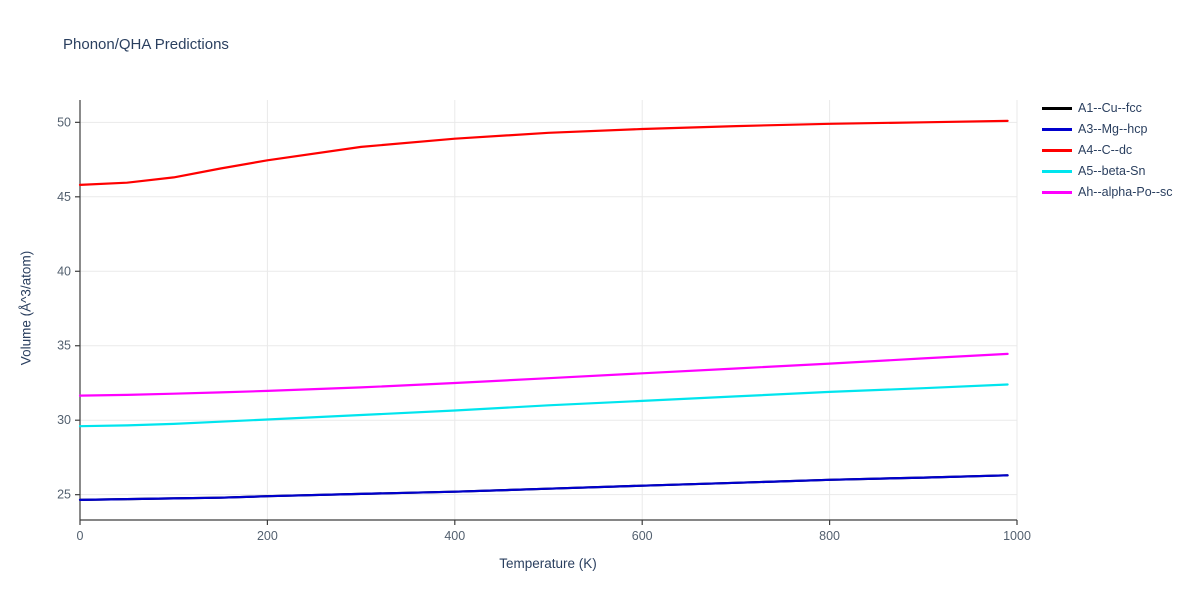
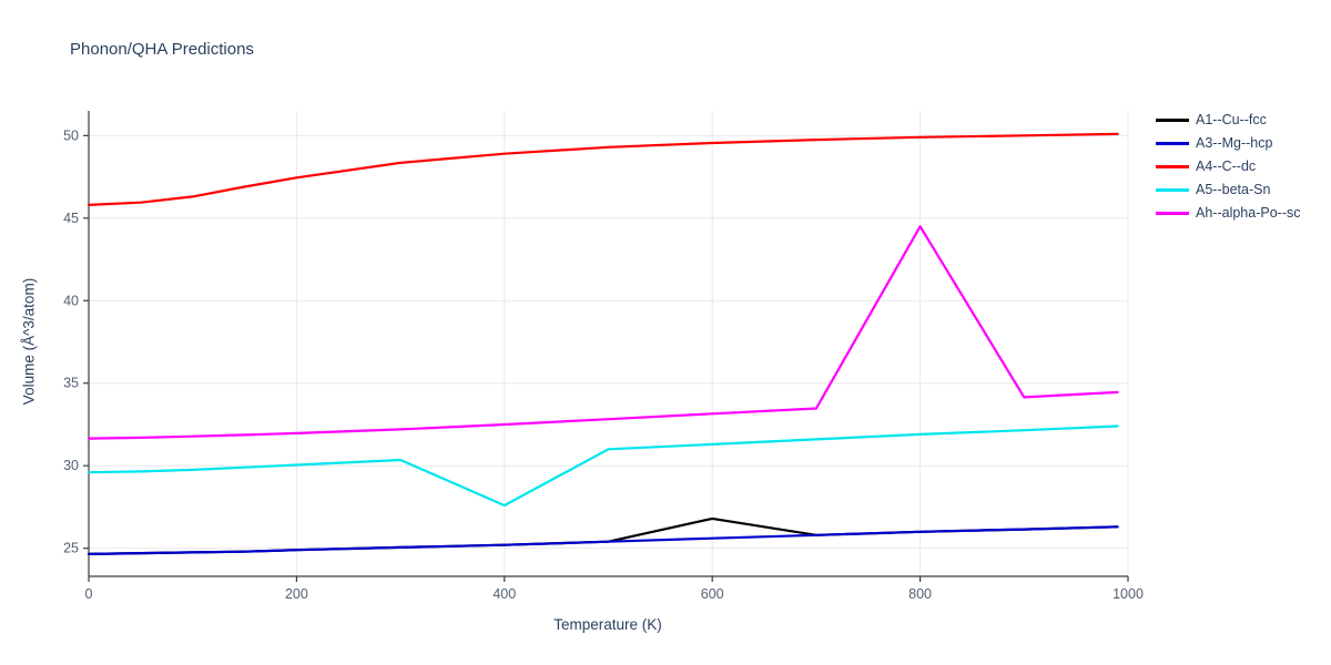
A5--beta-Sn/400: 30.6 -> 27.6
A1--Cu--fcc/600: 25.6 -> 26.8
Ah--alpha-Po--sc/800: 33.8 -> 44.5
